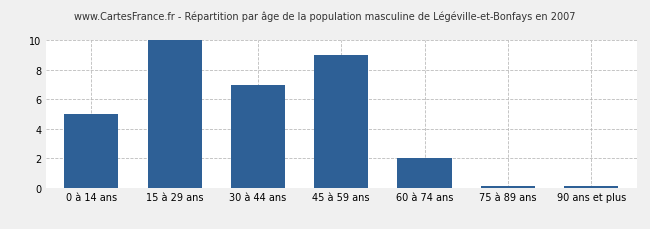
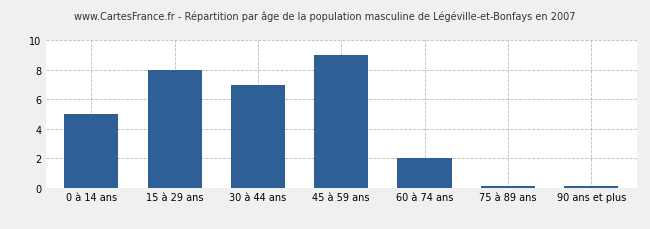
15 à 29 ans: 10.0 -> 8.0
